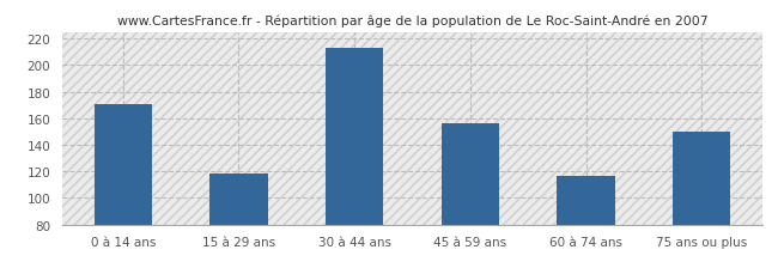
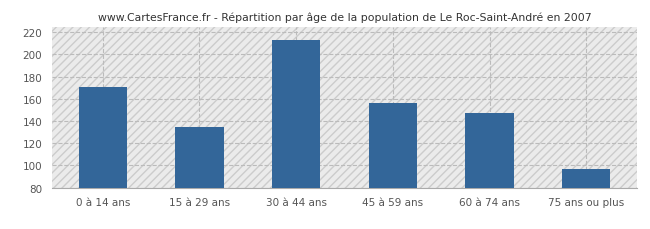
15 à 29 ans: 118 -> 135
60 à 74 ans: 117 -> 147
75 ans ou plus: 150 -> 97
